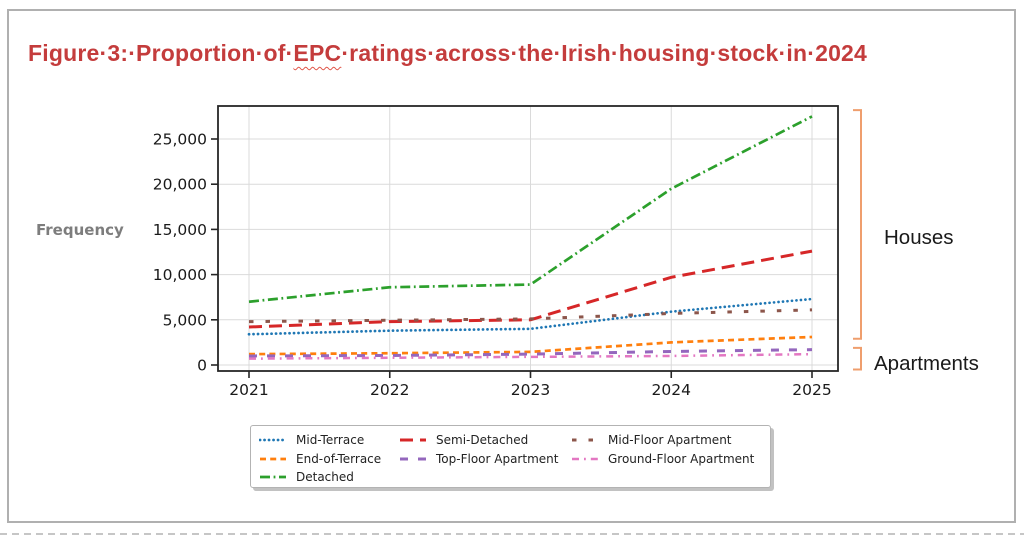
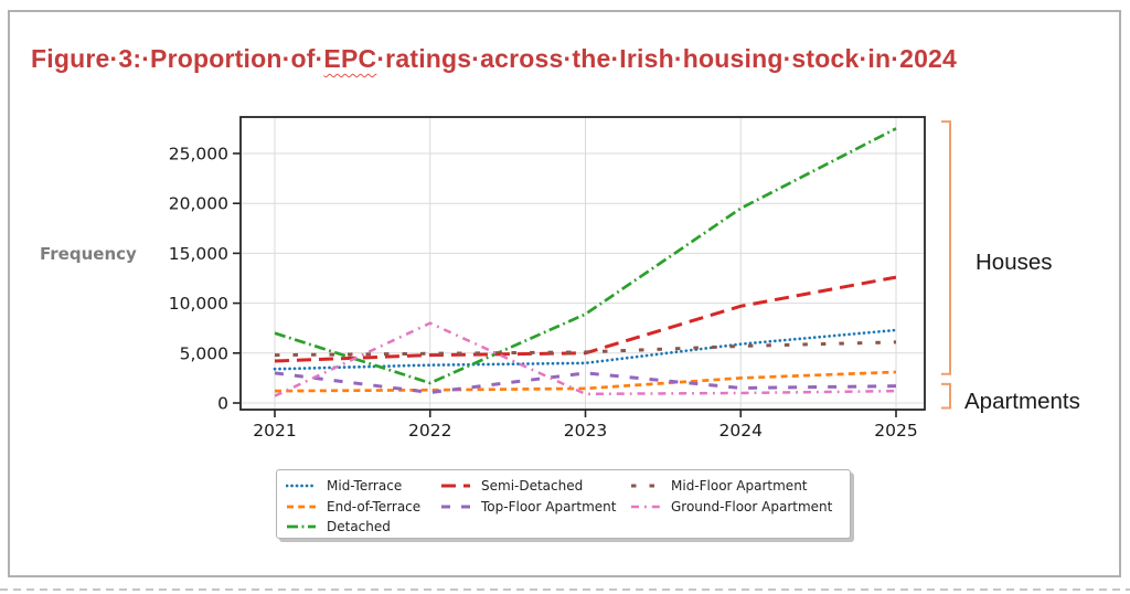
Top-Floor Apartment/2021: 1000 -> 3000
Detached/2022: 9000 -> 2000
Ground-Floor Apartment/2022: 1000 -> 8000
Top-Floor Apartment/2023: 1000 -> 3000
